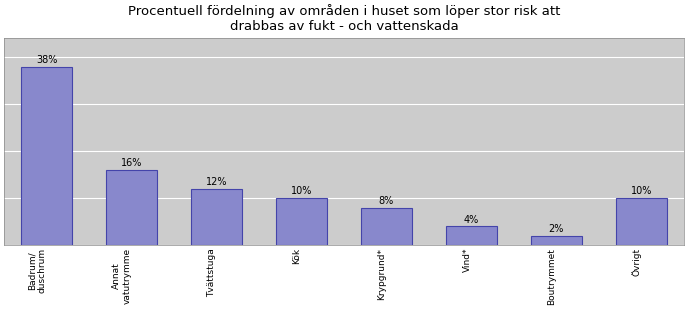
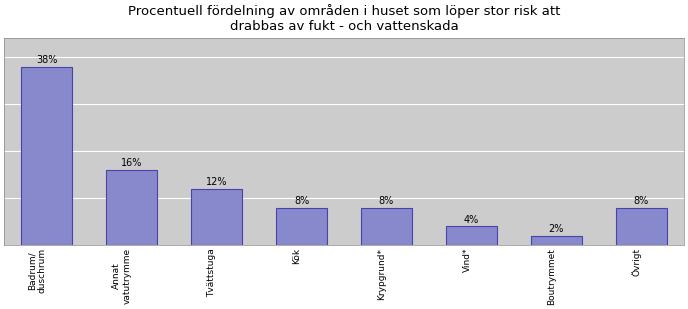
Kök: 10% -> 8%
Övrigt: 10% -> 8%
